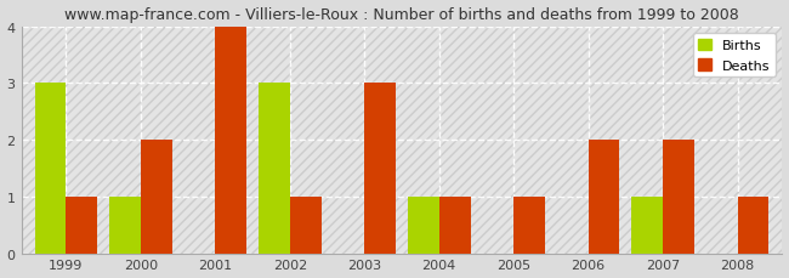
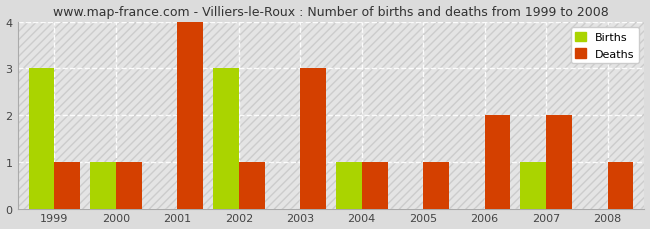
Deaths/2000: 2 -> 1
